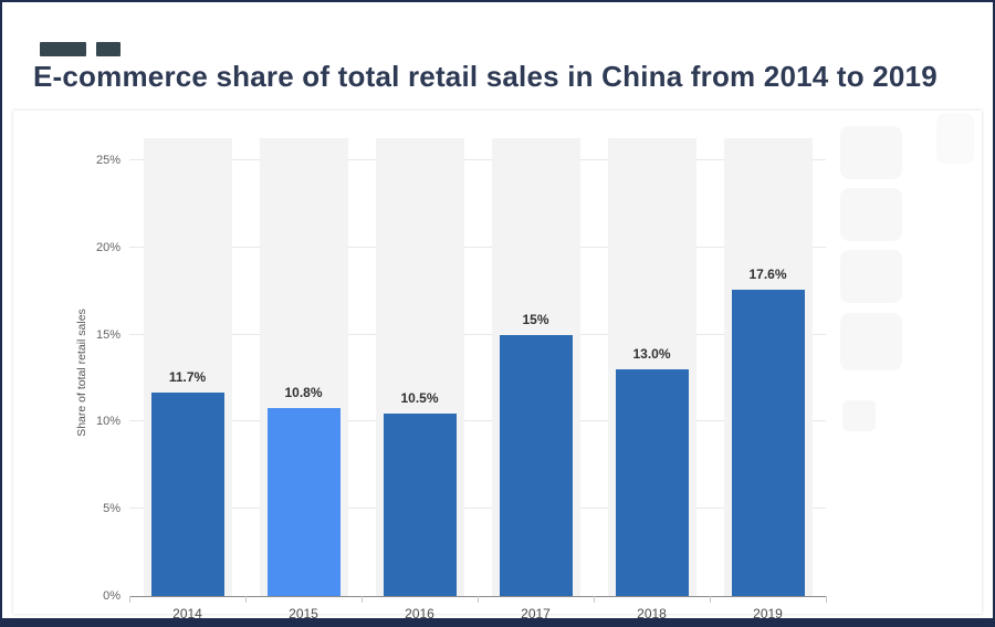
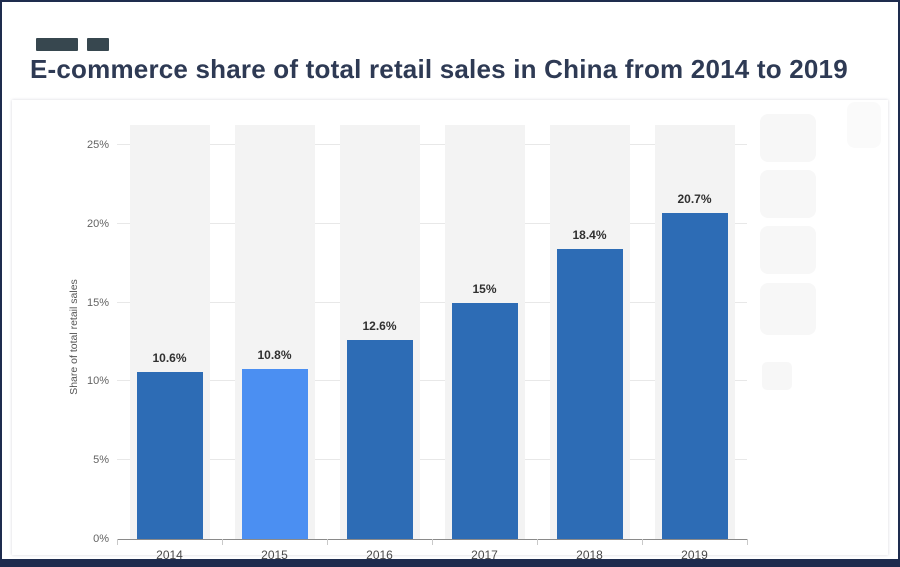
2014: 11.7% -> 10.6%
2016: 10.5% -> 12.6%
2018: 13.0% -> 18.4%
2019: 17.6% -> 20.7%
